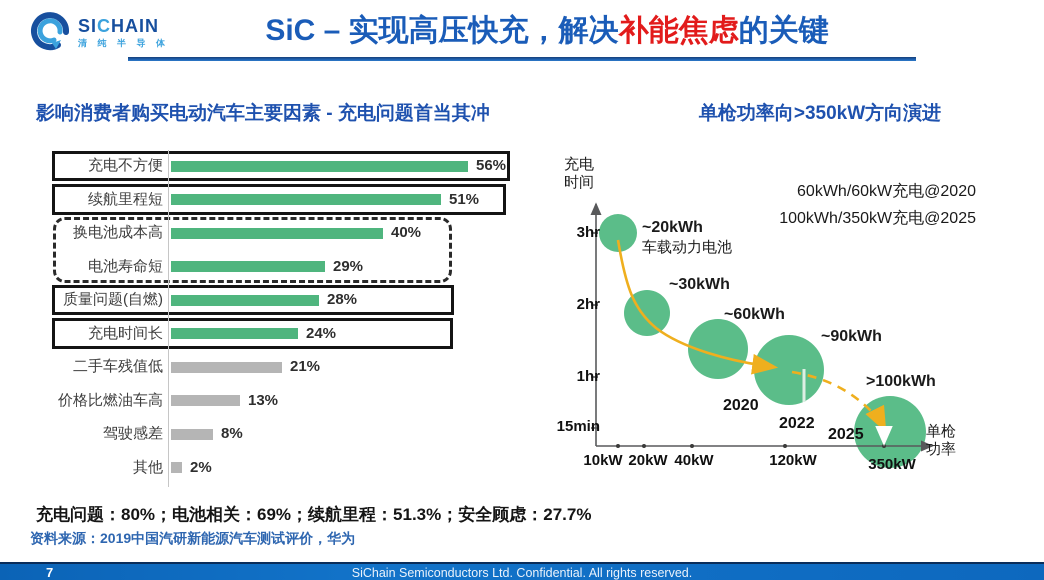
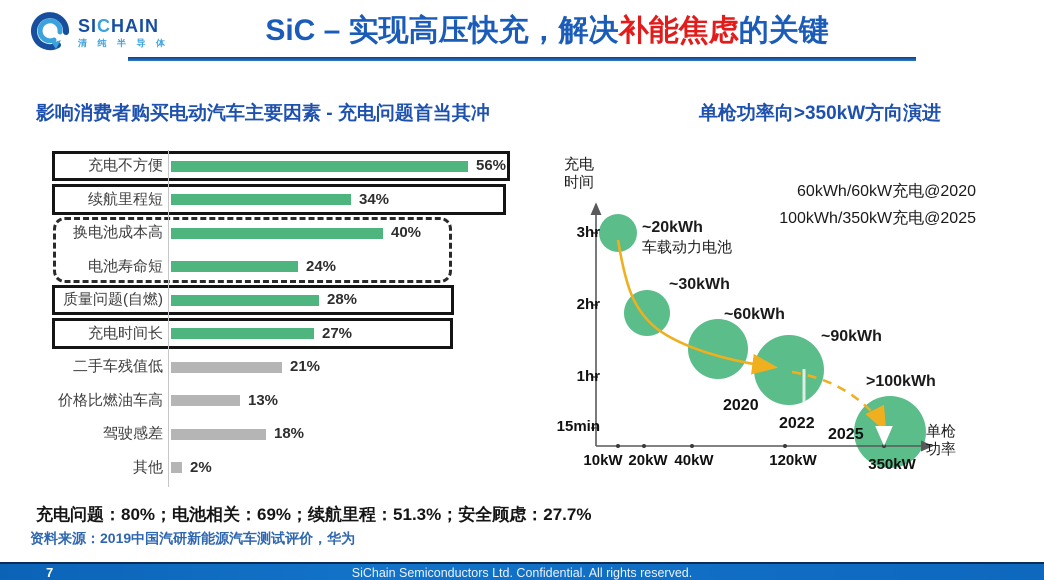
影响消费者购买电动汽车主要因素 - 充电问题首当其冲/续航里程短: 51% -> 34%
影响消费者购买电动汽车主要因素 - 充电问题首当其冲/电池寿命短: 29% -> 24%
影响消费者购买电动汽车主要因素 - 充电问题首当其冲/充电时间长: 24% -> 27%
影响消费者购买电动汽车主要因素 - 充电问题首当其冲/驾驶感差: 8% -> 18%
